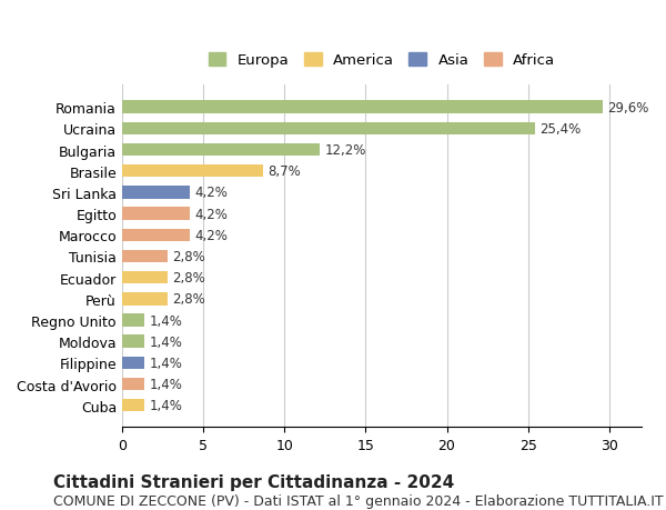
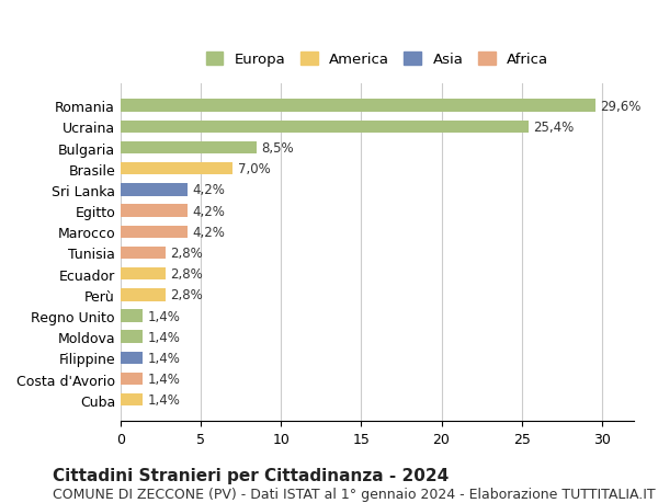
Bulgaria: 12,2% -> 8,5%
Brasile: 8,7% -> 7,0%
